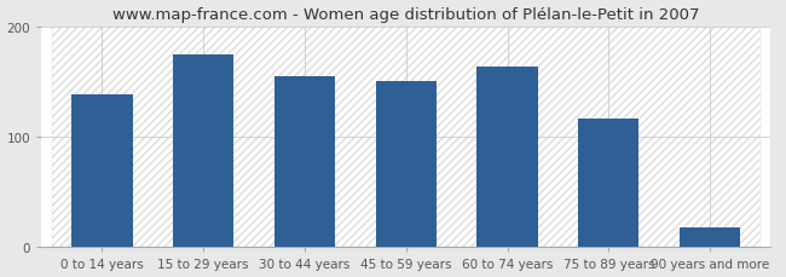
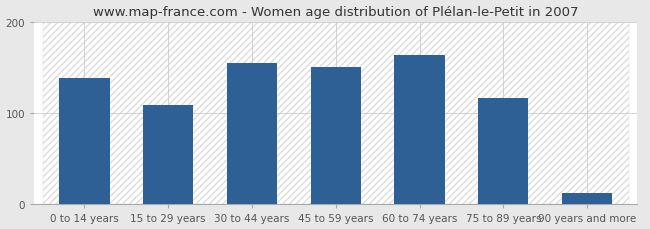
15 to 29 years: 174 -> 109
90 years and more: 18 -> 12
